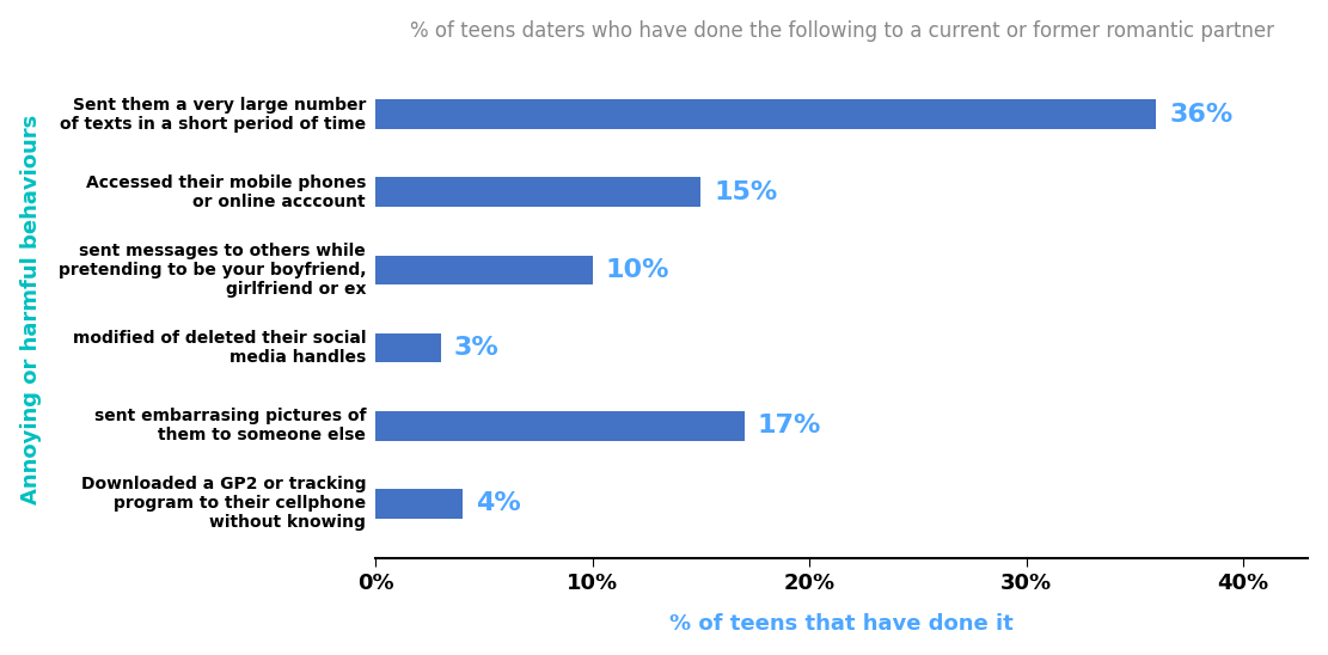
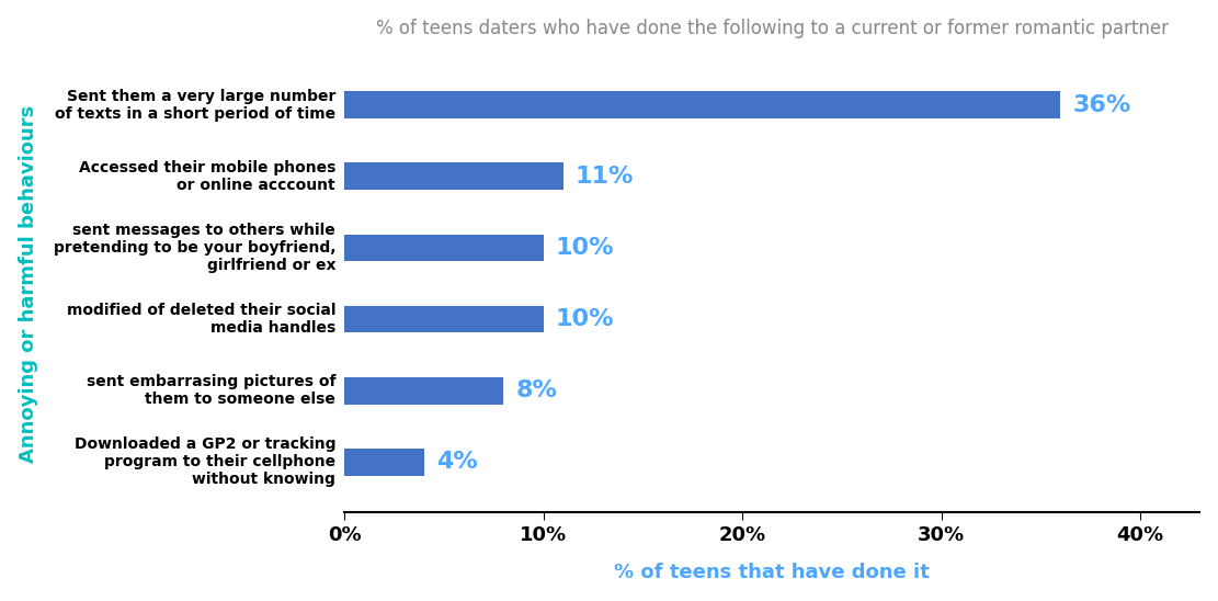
Accessed their mobile phones or online acccount: 15% -> 11%
modified of deleted their social media handles: 3% -> 10%
sent embarrasing pictures of them to someone else: 17% -> 8%
